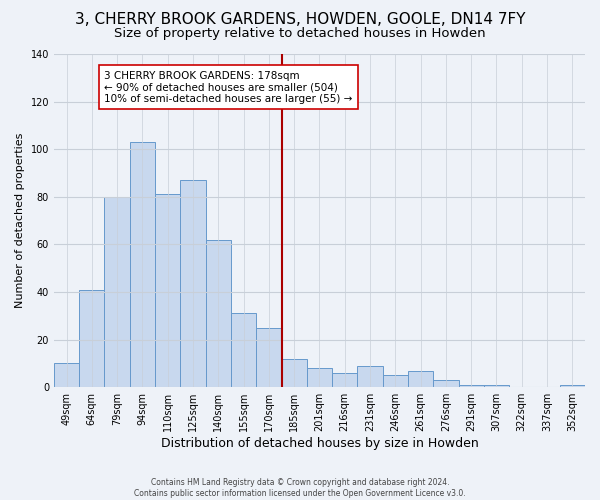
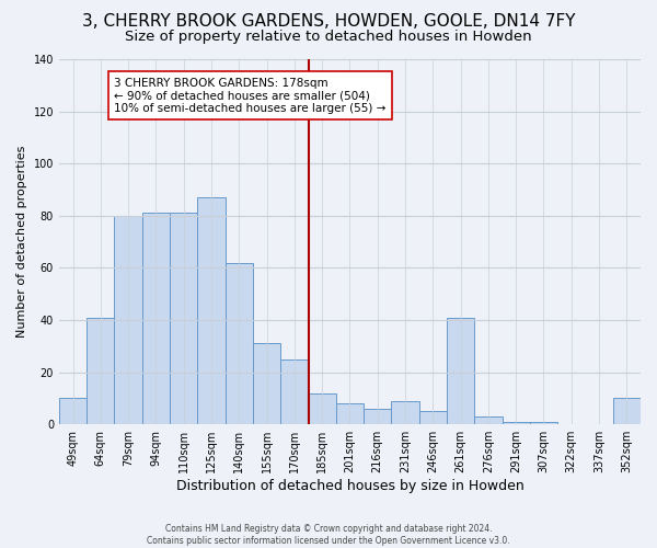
94sqm: 103 -> 81
261sqm: 7 -> 41
352sqm: 1 -> 10
